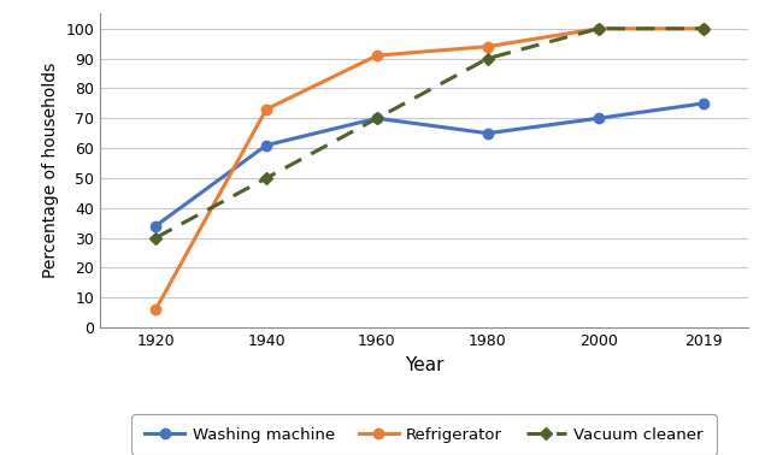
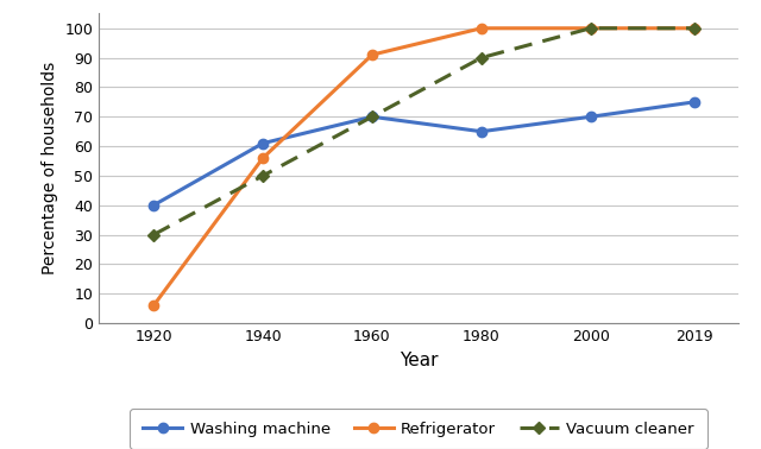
Washing machine/1920: 34 -> 40
Refrigerator/1940: 73 -> 56
Refrigerator/1980: 94 -> 100
